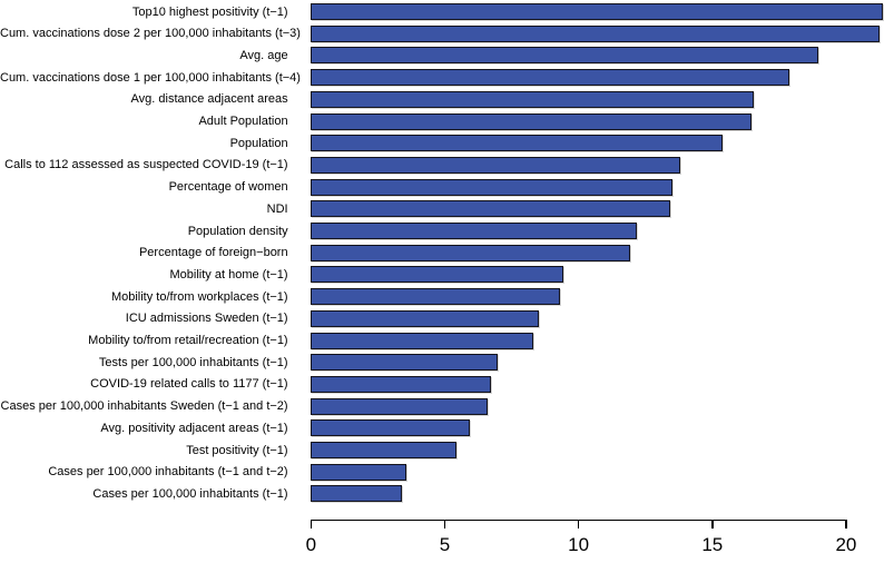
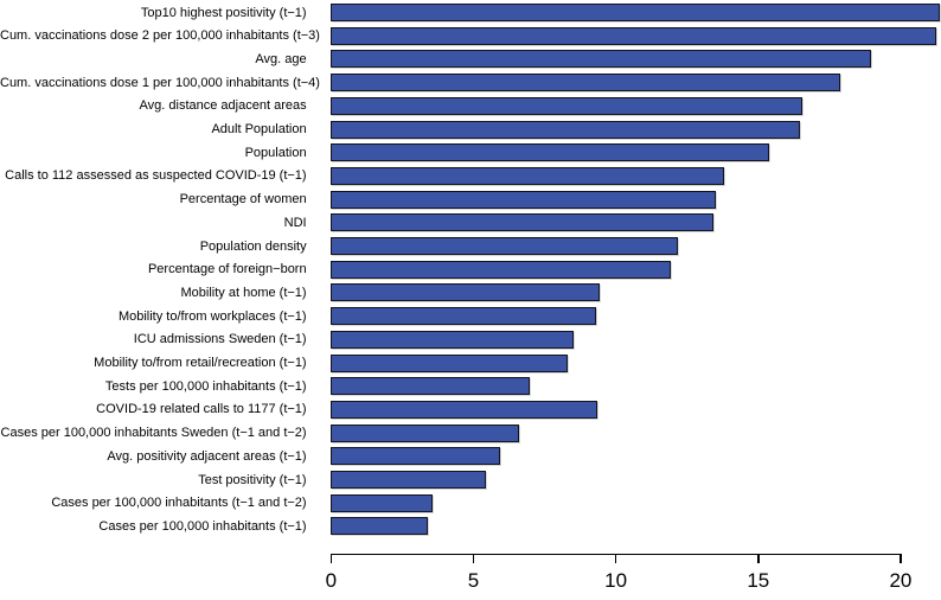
COVID-19 related calls to 1177 (t−1): 6.8 -> 9.4
